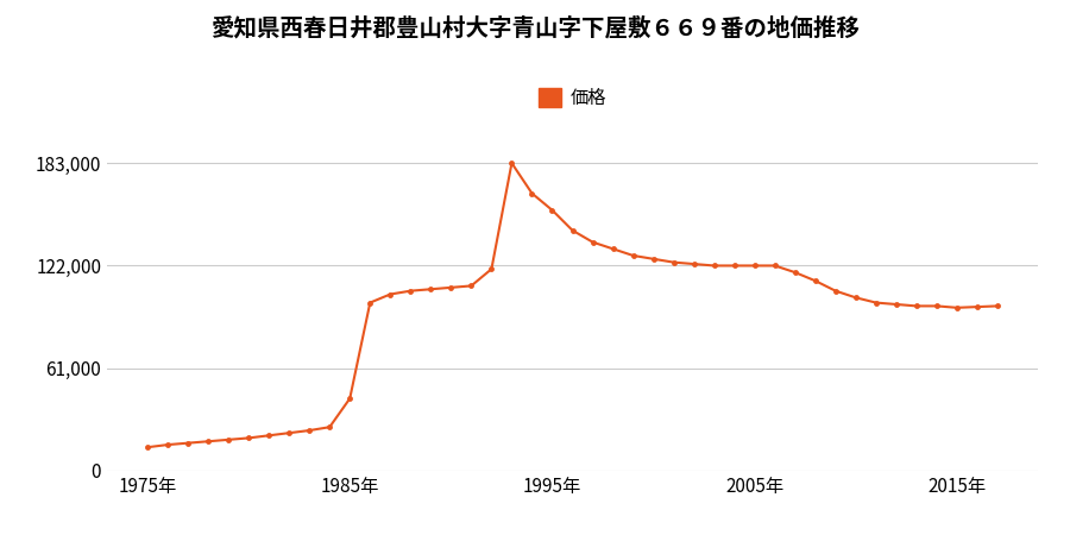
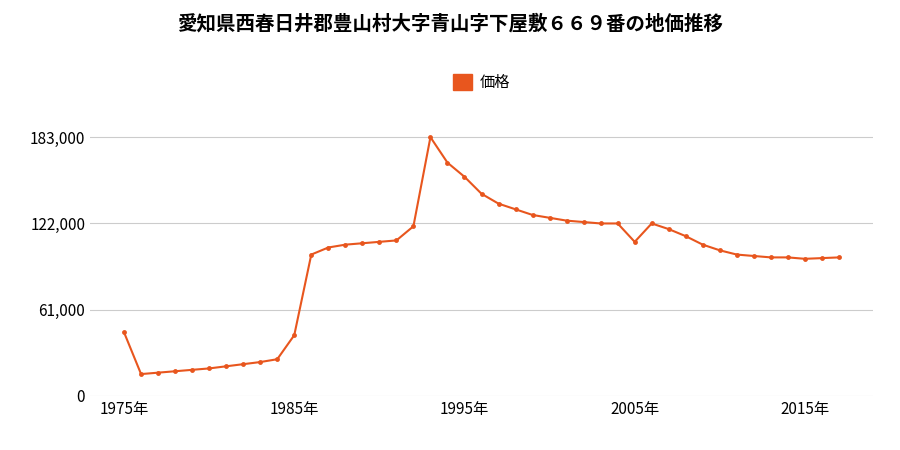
1975年: 14,000 -> 45,000
2005年: 122,000 -> 109,000
